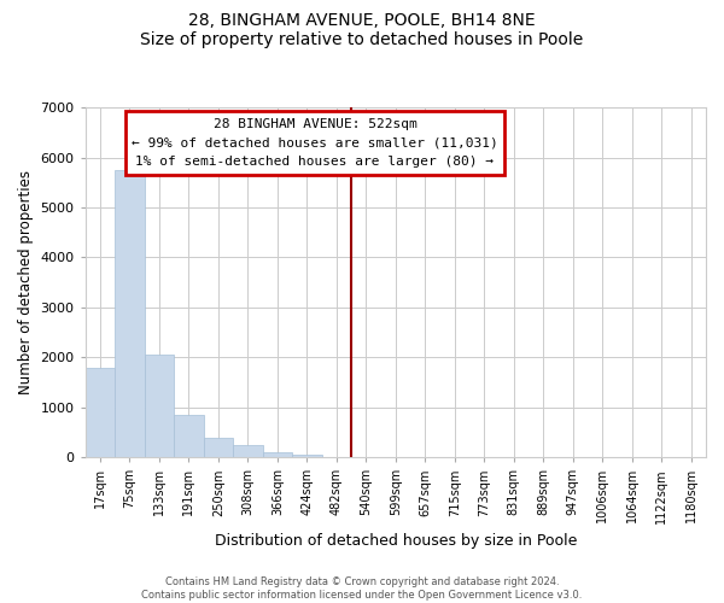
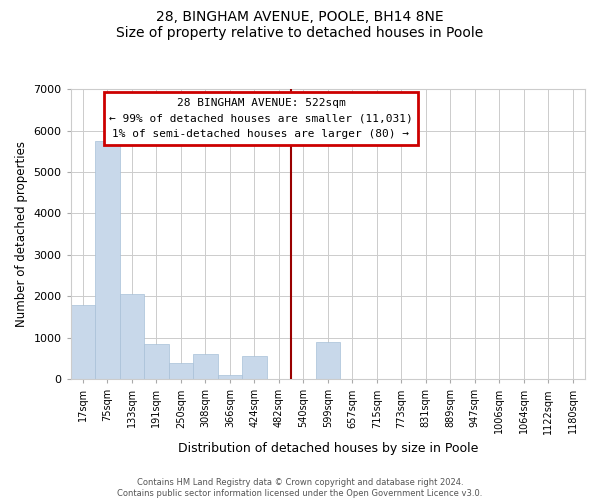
308sqm: 240 -> 600
424sqm: 60 -> 550
599sqm: 0 -> 900
